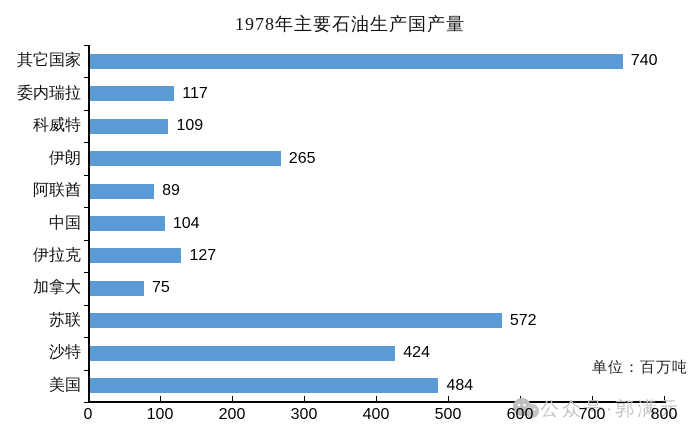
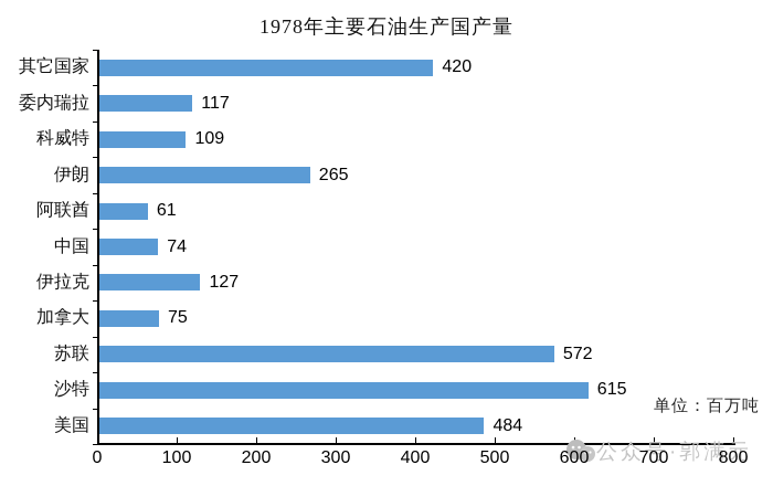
其它国家: 740 -> 420
阿联酋: 89 -> 61
中国: 104 -> 74
沙特: 424 -> 615
